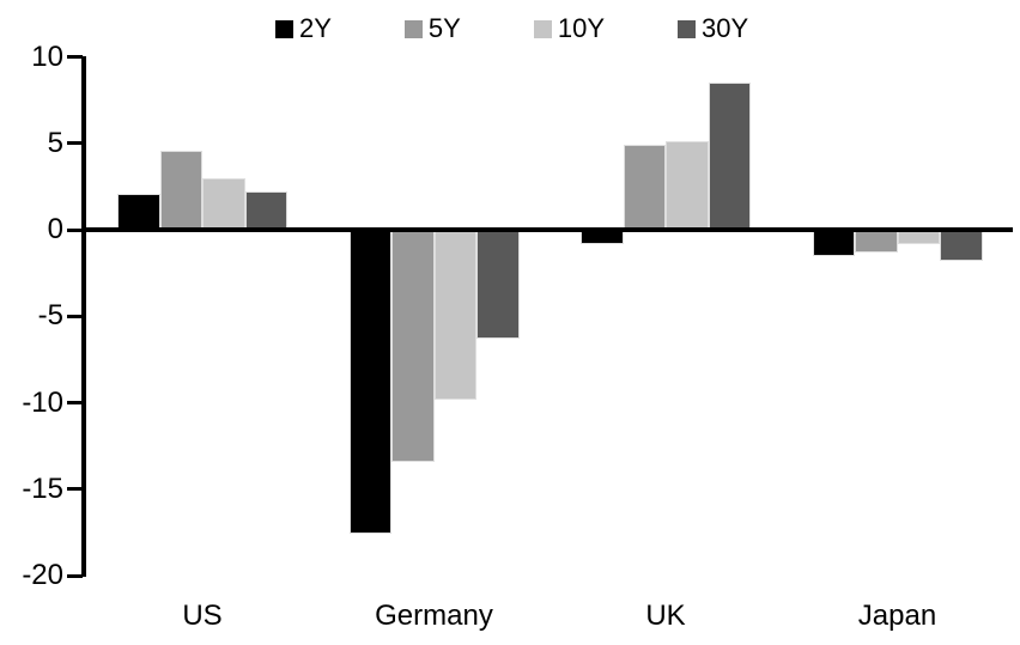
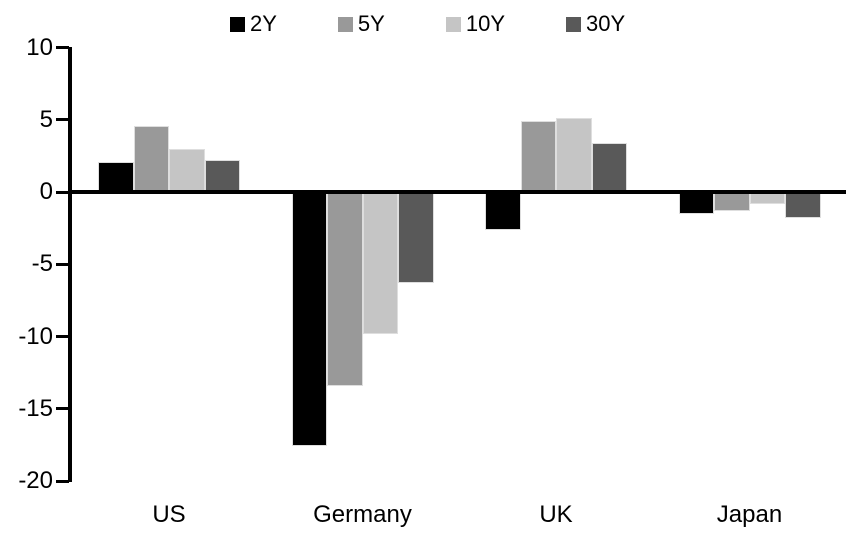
2Y/UK: -0.8 -> -2.6
30Y/UK: 8.5 -> 3.4
